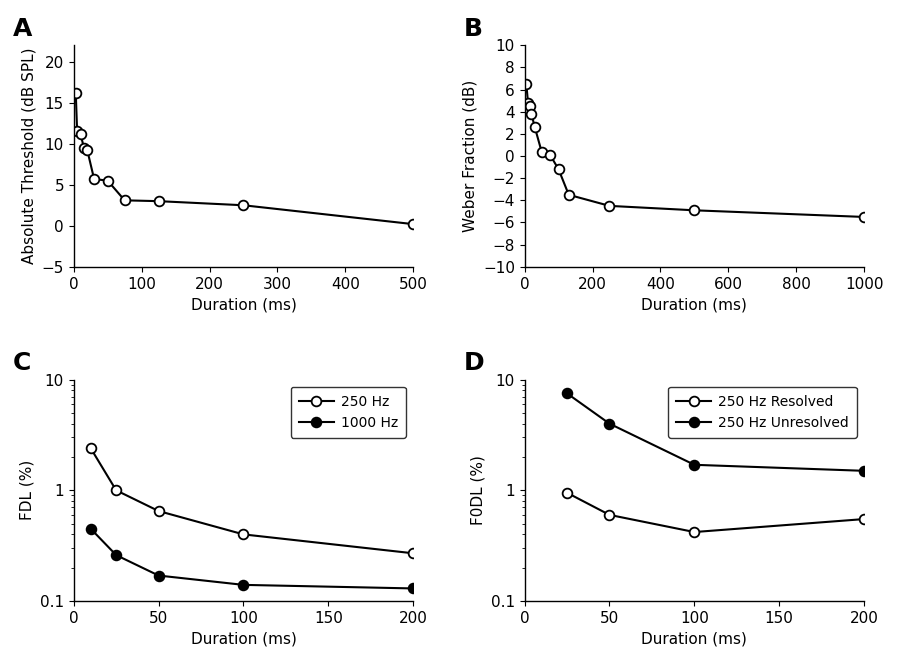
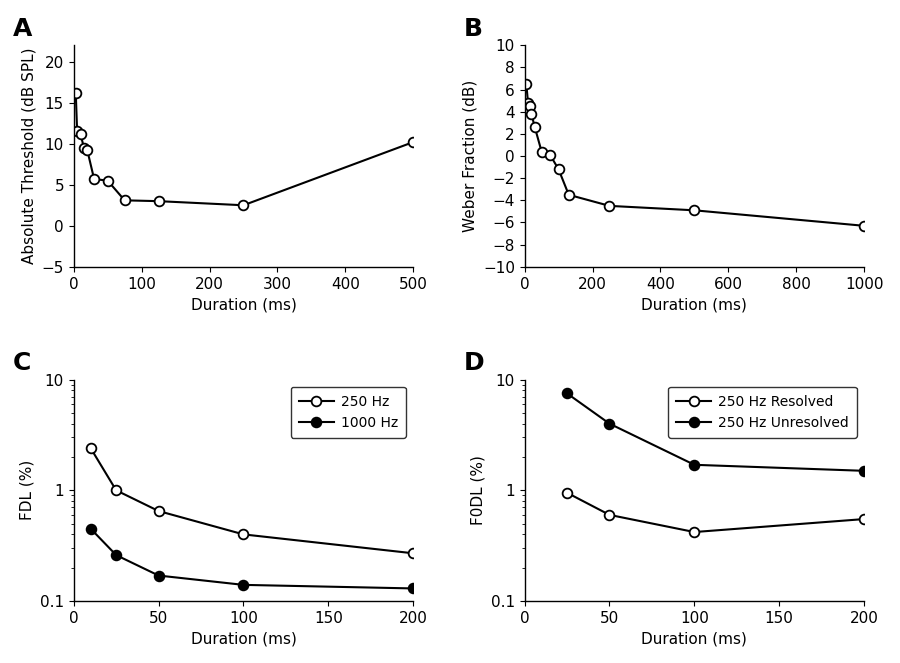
500: 0.2 -> 10.2
1000: -5.5 -> -6.3
